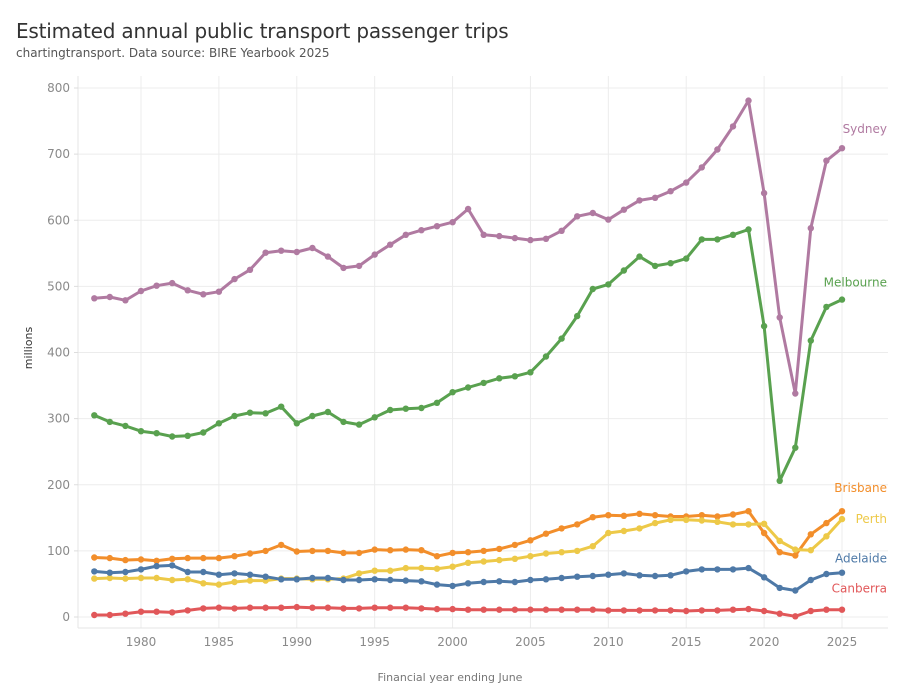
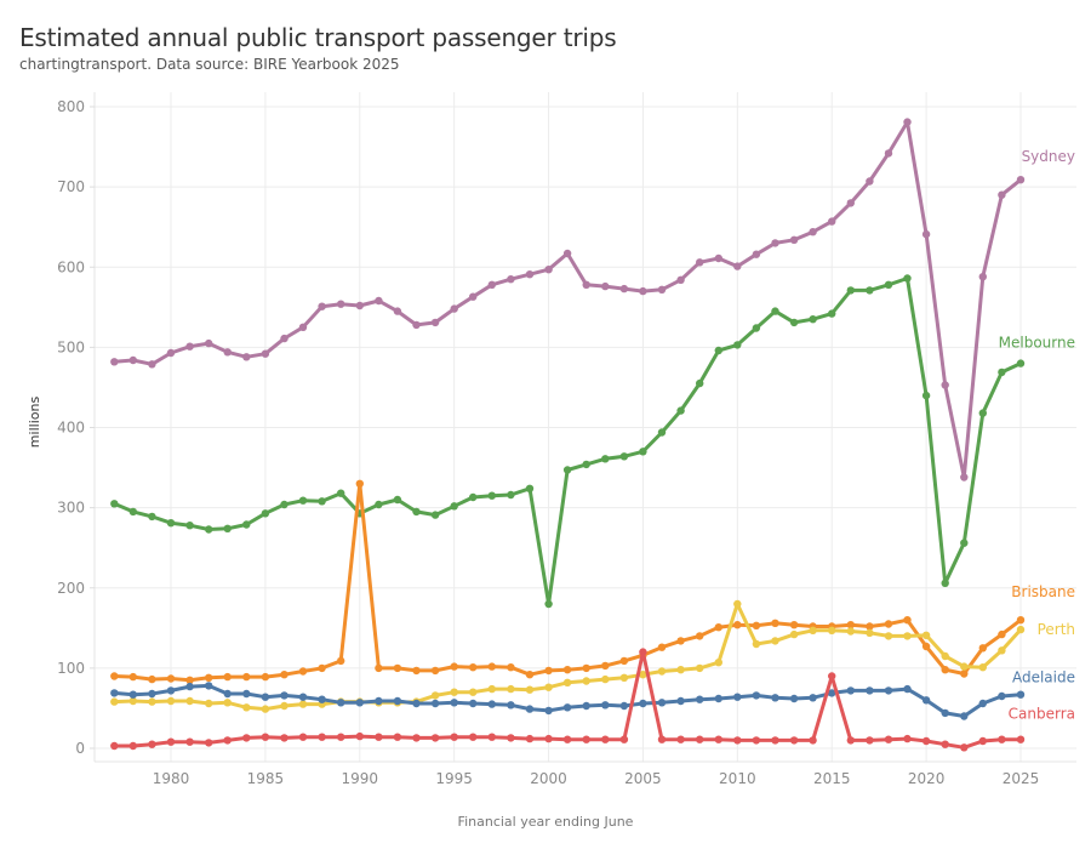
Brisbane/1990: 100 -> 330
Melbourne/2000: 340 -> 180
Canberra/2005: 10 -> 120
Perth/2010: 130 -> 180
Canberra/2015: 10 -> 90
